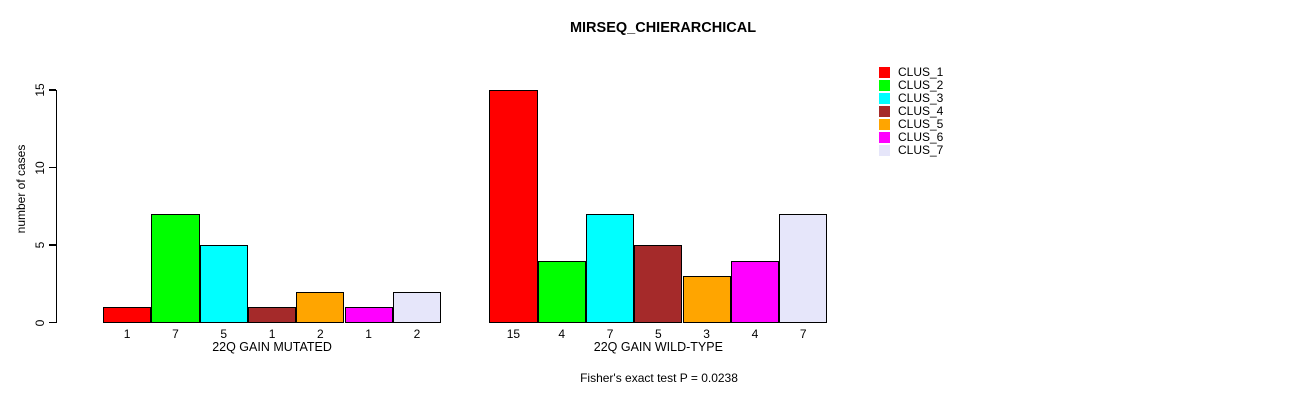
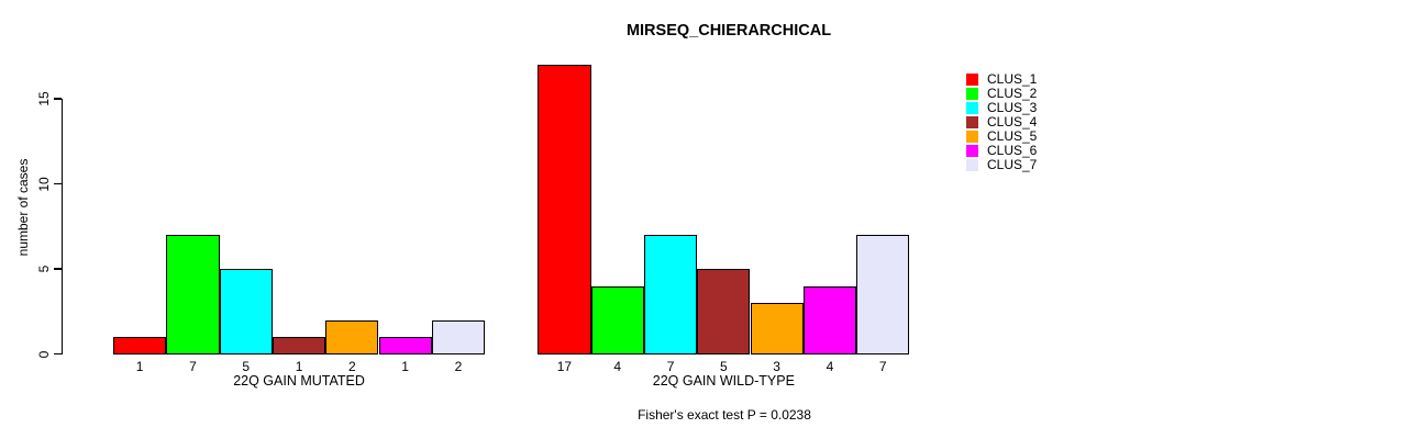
CLUS_1/22Q GAIN WILD-TYPE: 15 -> 17
